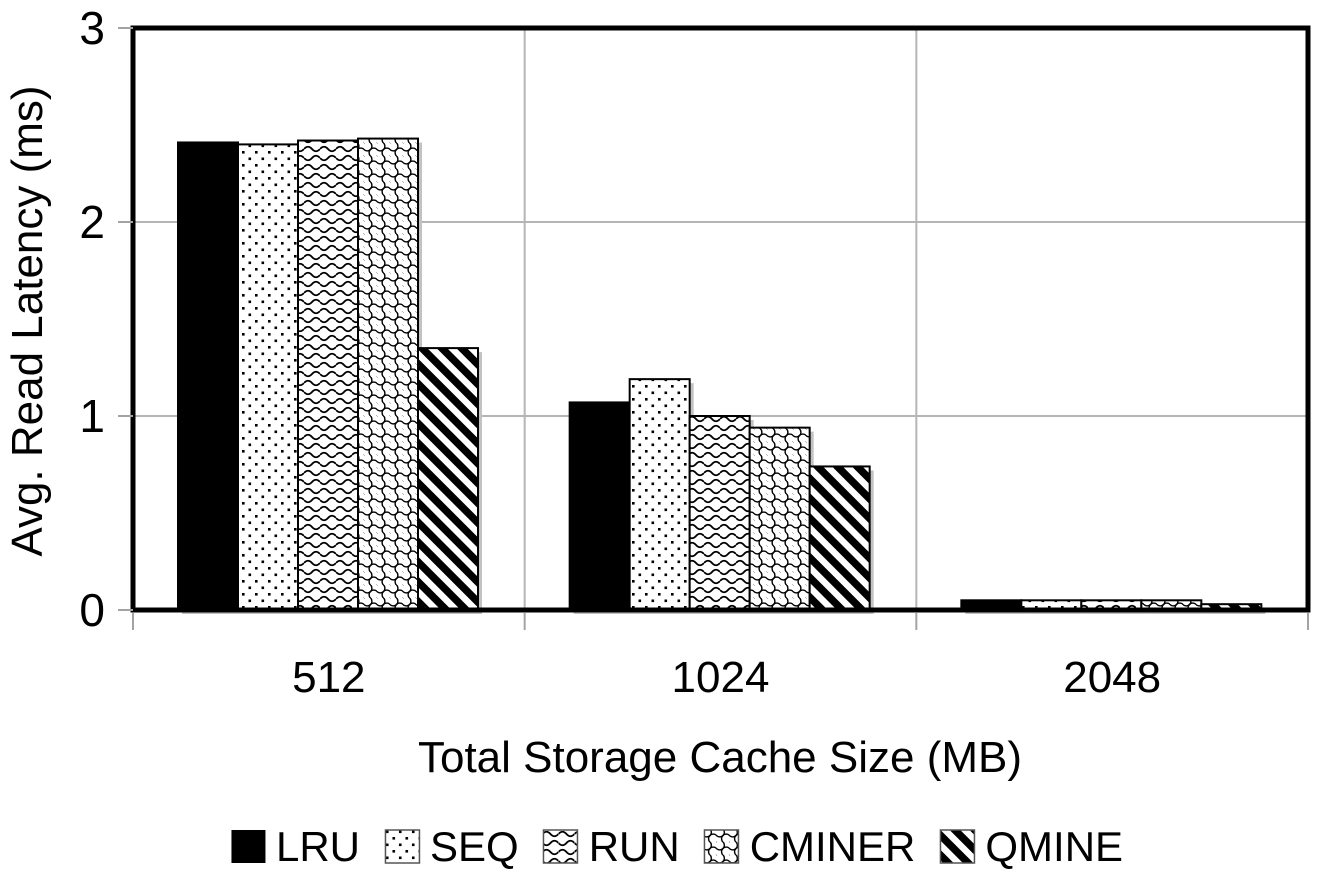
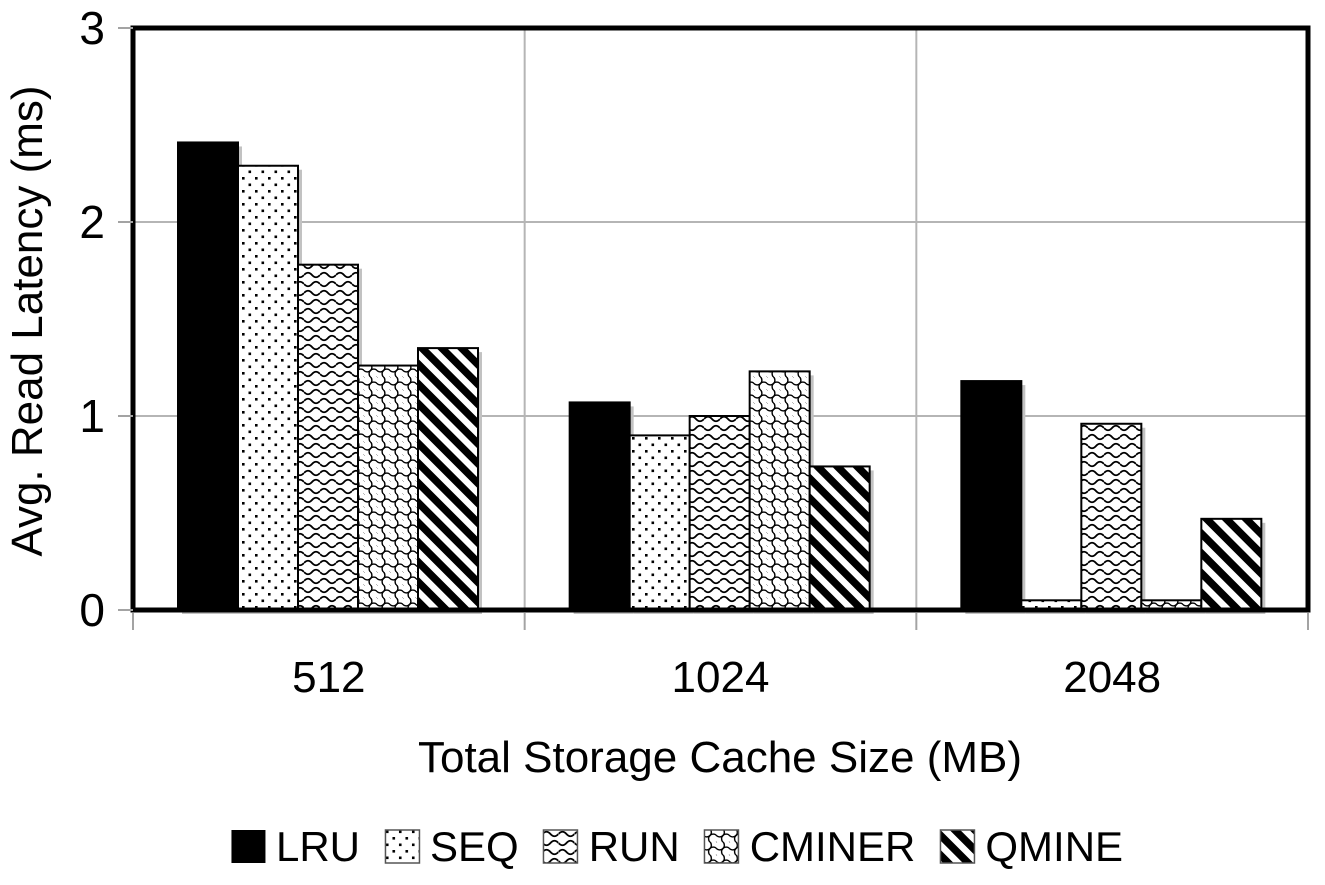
SEQ/512: 2.40 -> 2.29
RUN/512: 2.42 -> 1.78
CMINER/512: 2.43 -> 1.26
SEQ/1024: 1.19 -> 0.90
CMINER/1024: 0.94 -> 1.23
LRU/2048: 0.05 -> 1.18
RUN/2048: 0.05 -> 0.96
QMINE/2048: 0.03 -> 0.47
